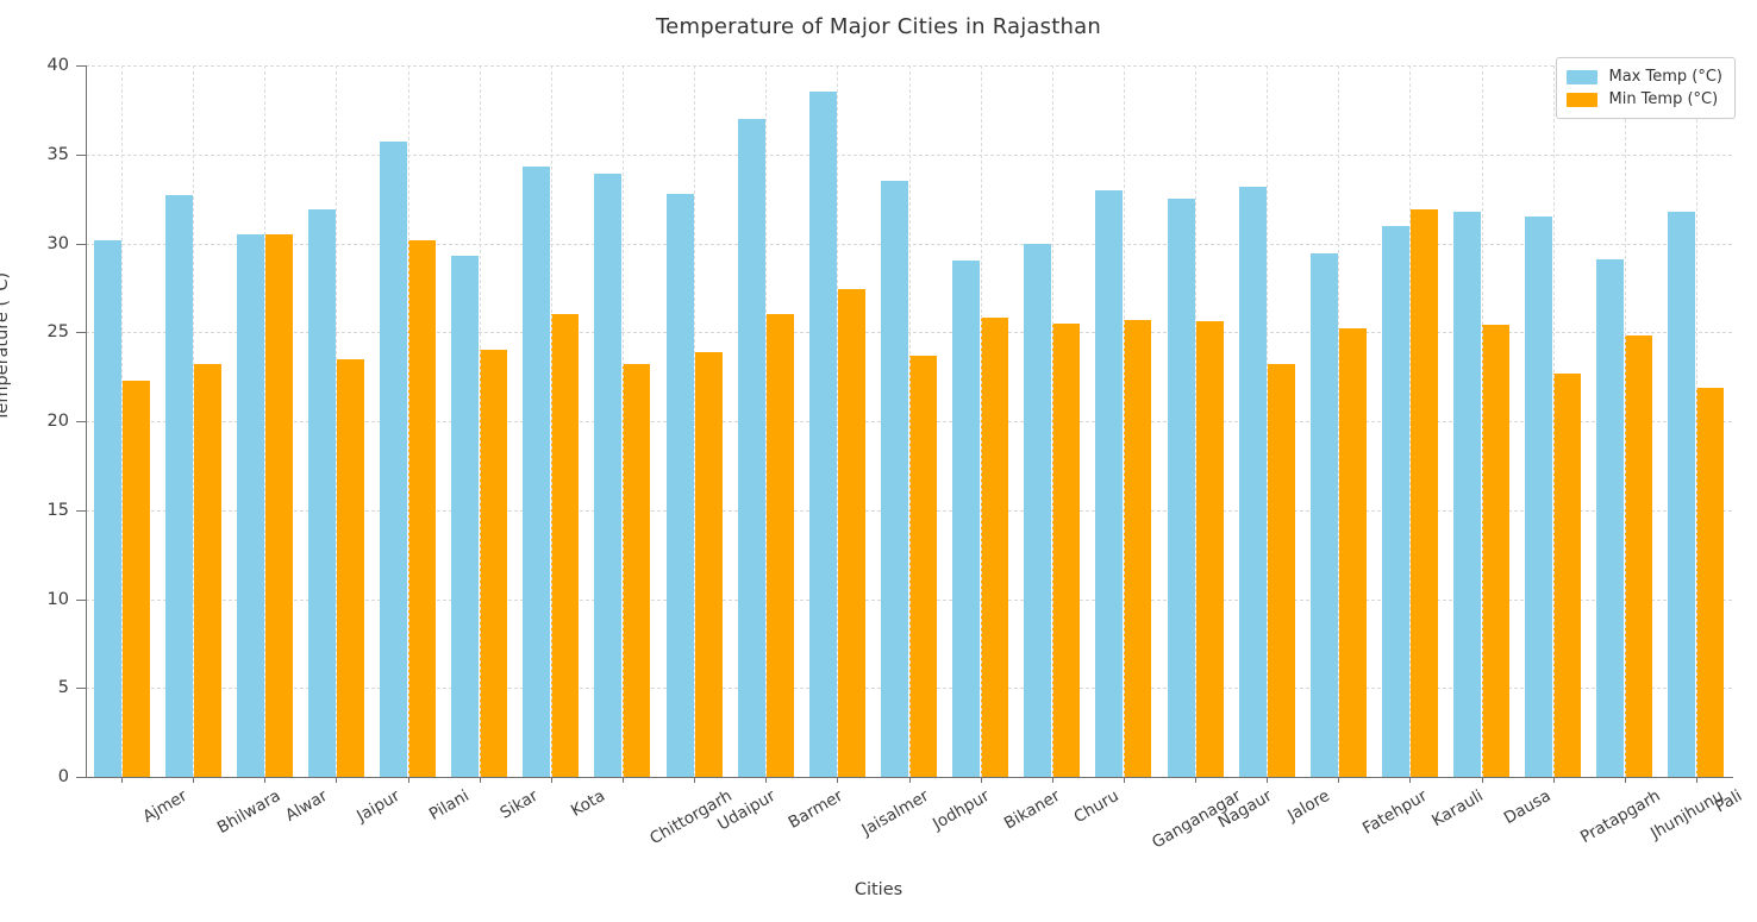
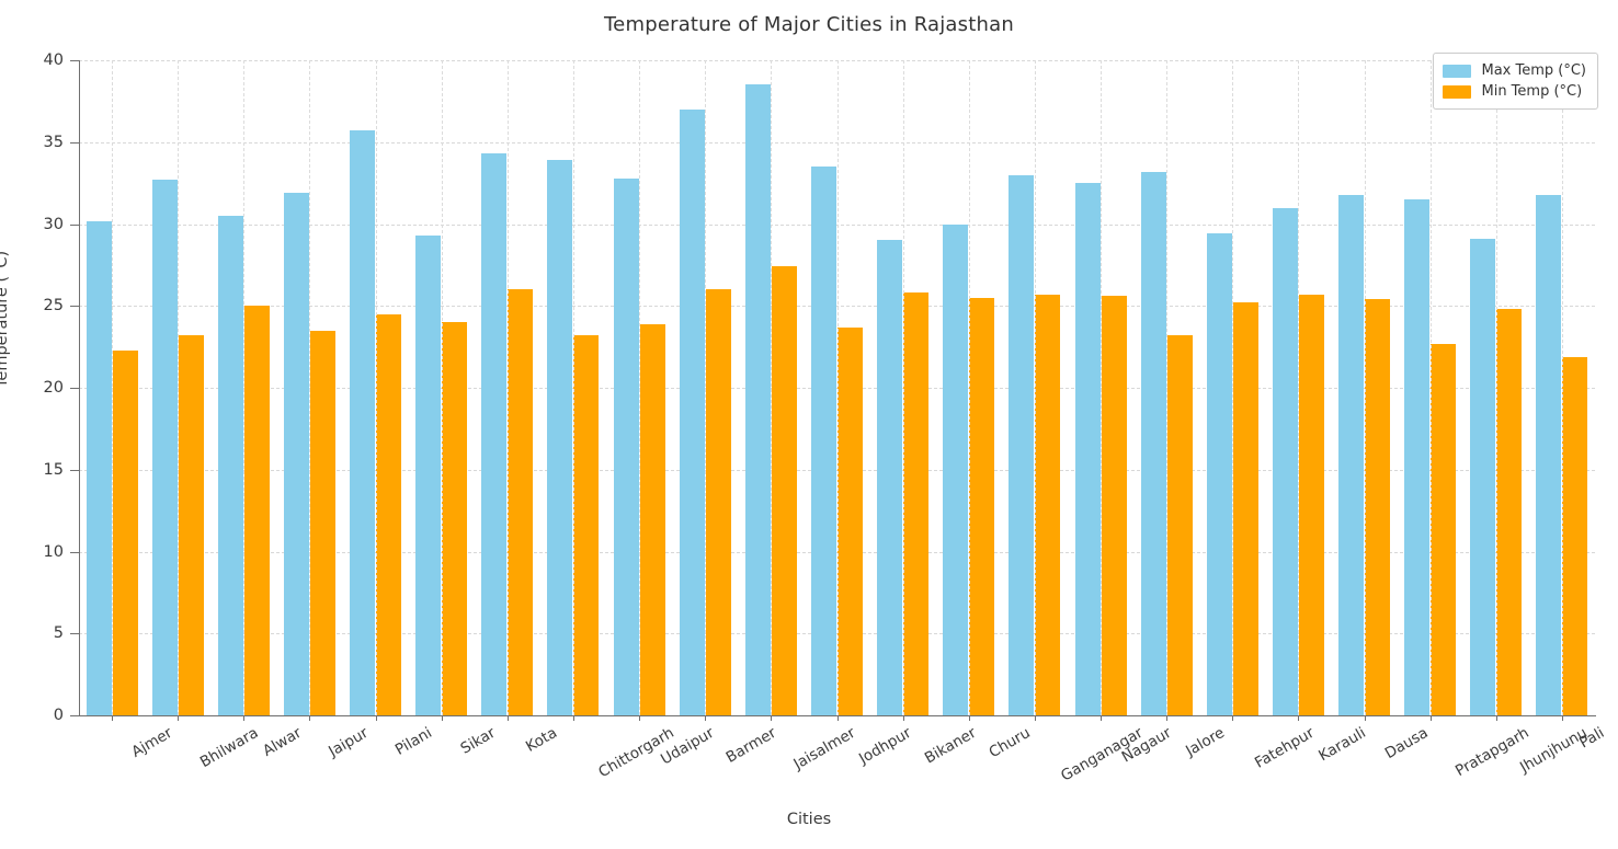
Min Temp (°C)/Alwar: 30.5 -> 25.0
Min Temp (°C)/Pilani: 30.2 -> 24.5
Min Temp (°C)/Karauli: 31.9 -> 25.7
